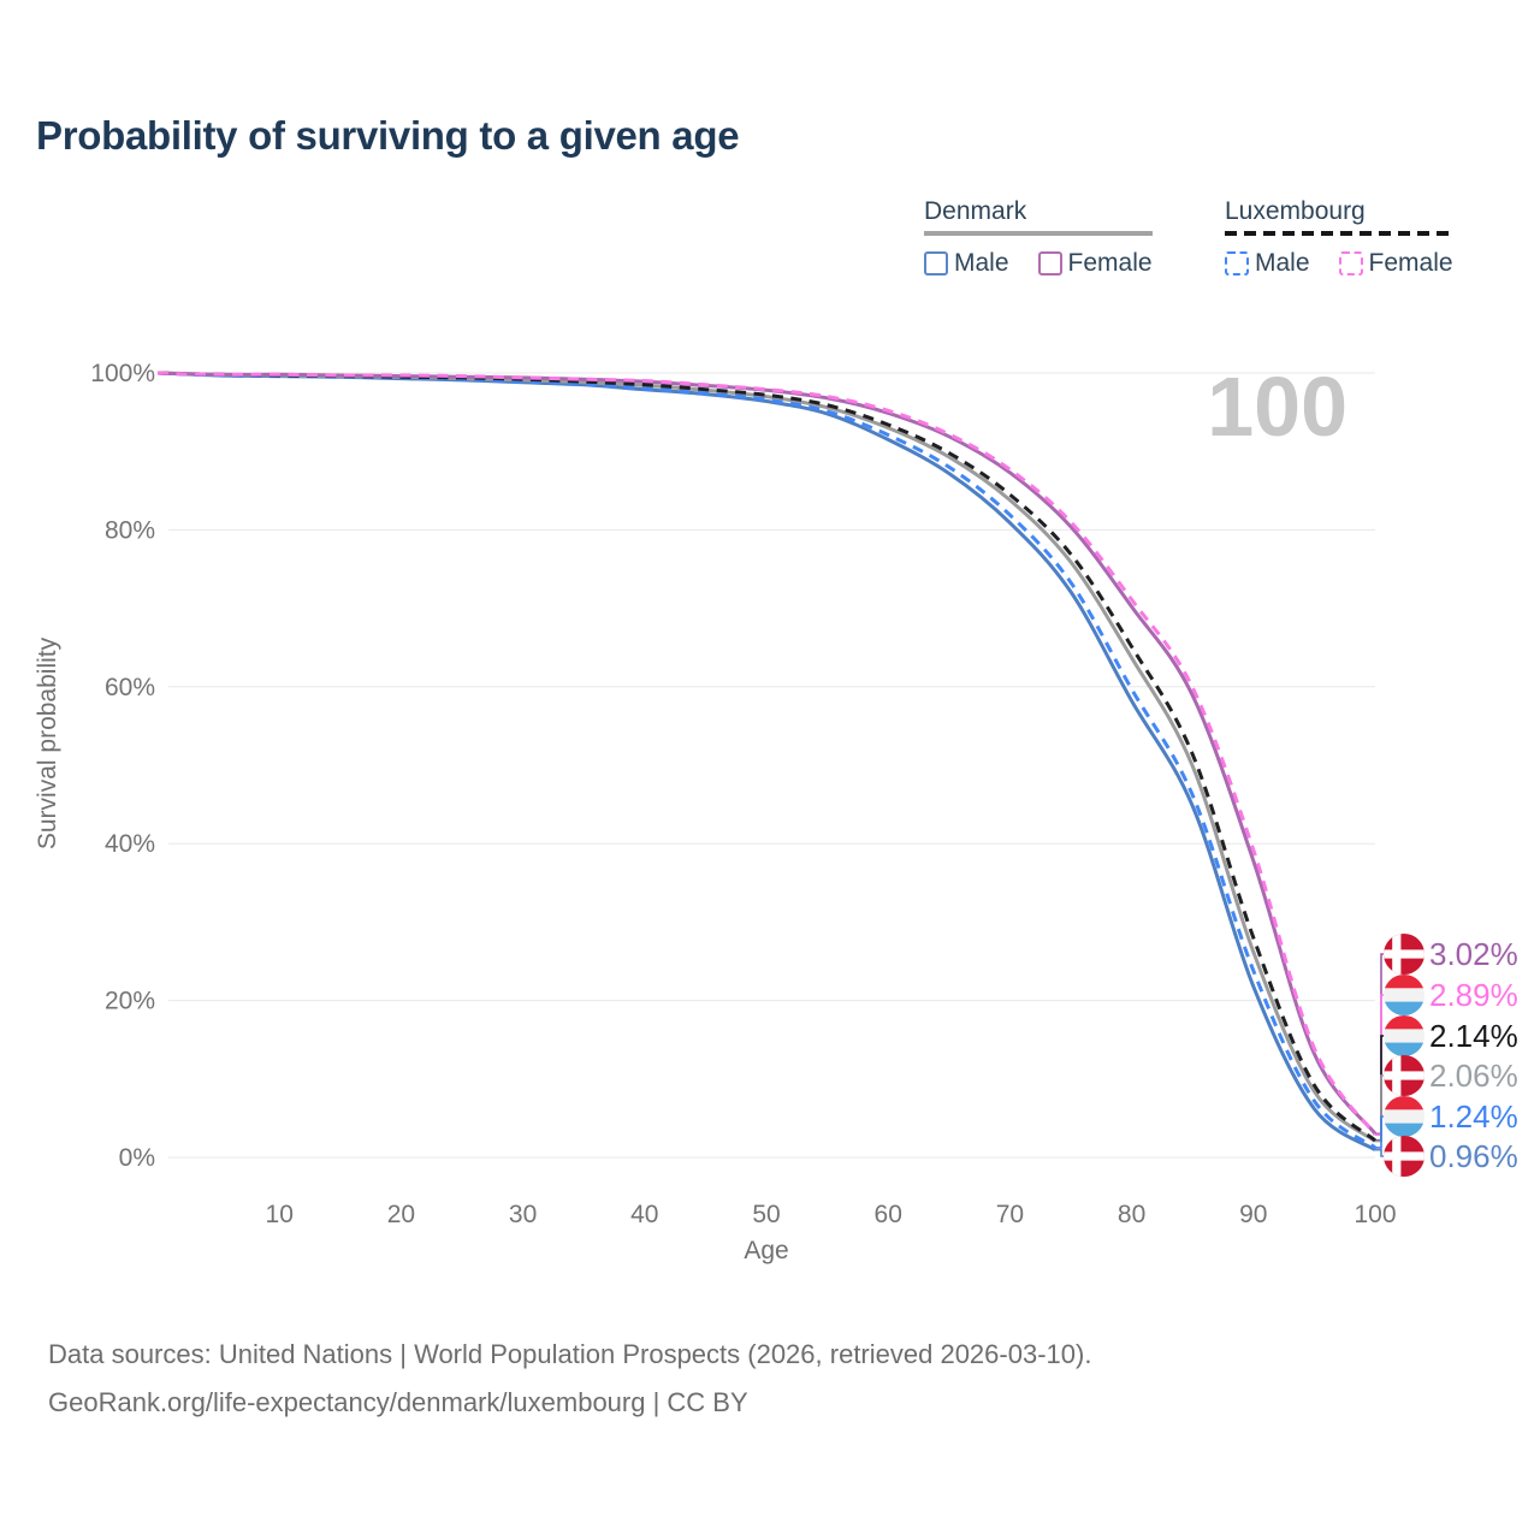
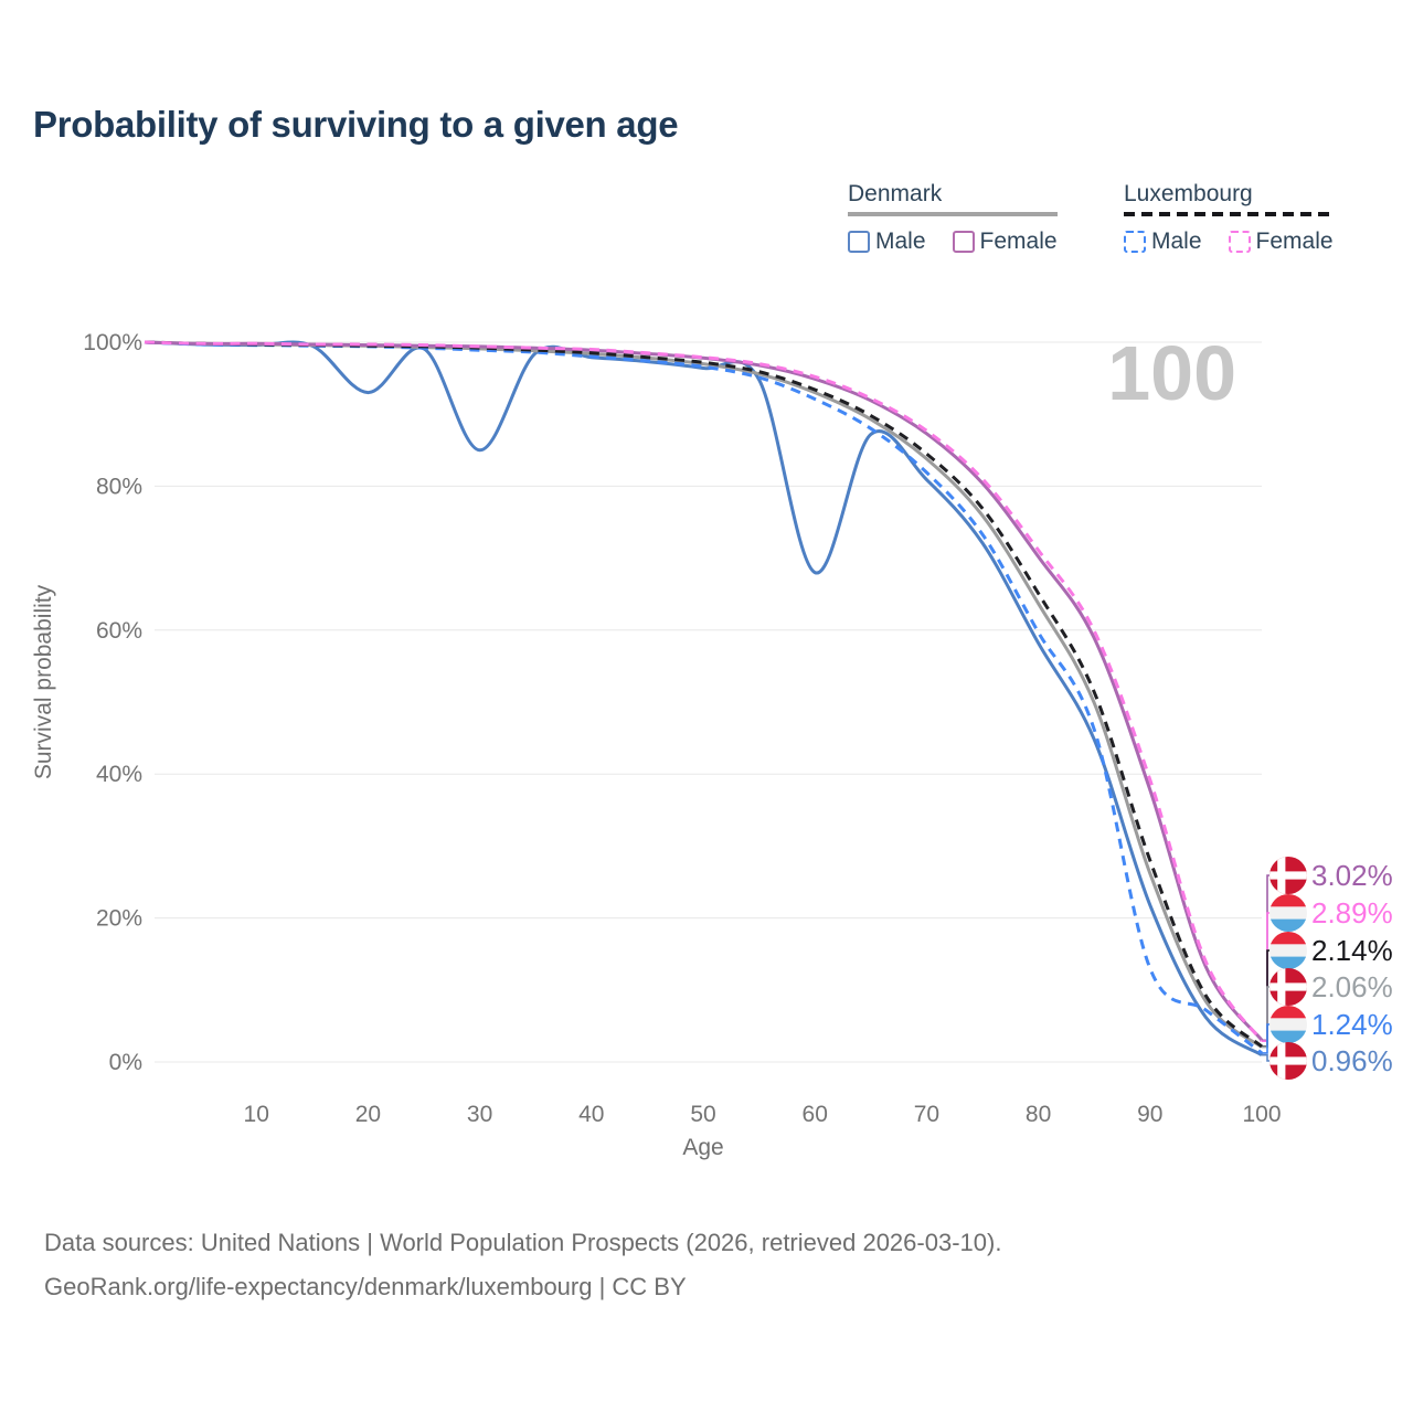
Denmark Male/20: 99% -> 93%
Denmark Male/30: 99% -> 85%
Denmark Male/60: 92% -> 68%
Luxembourg Male/90: 24% -> 13%
